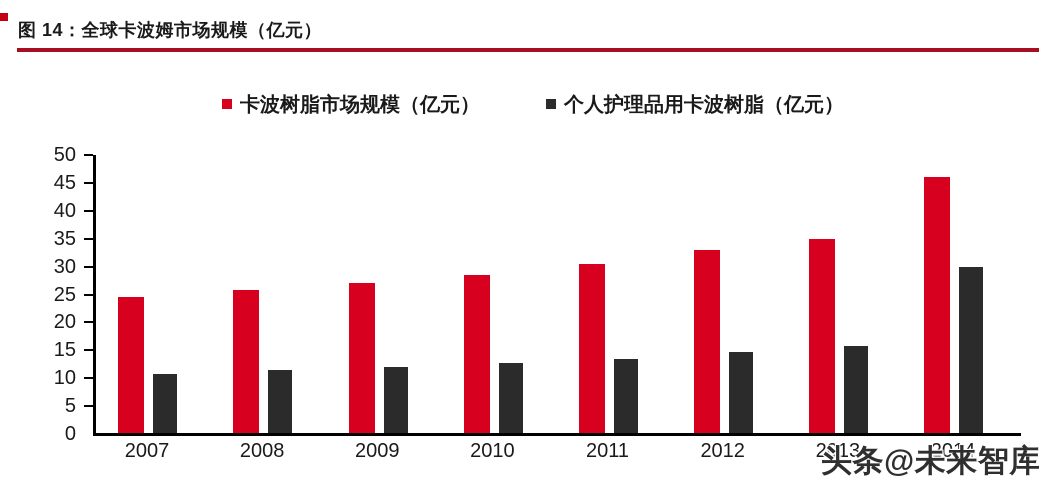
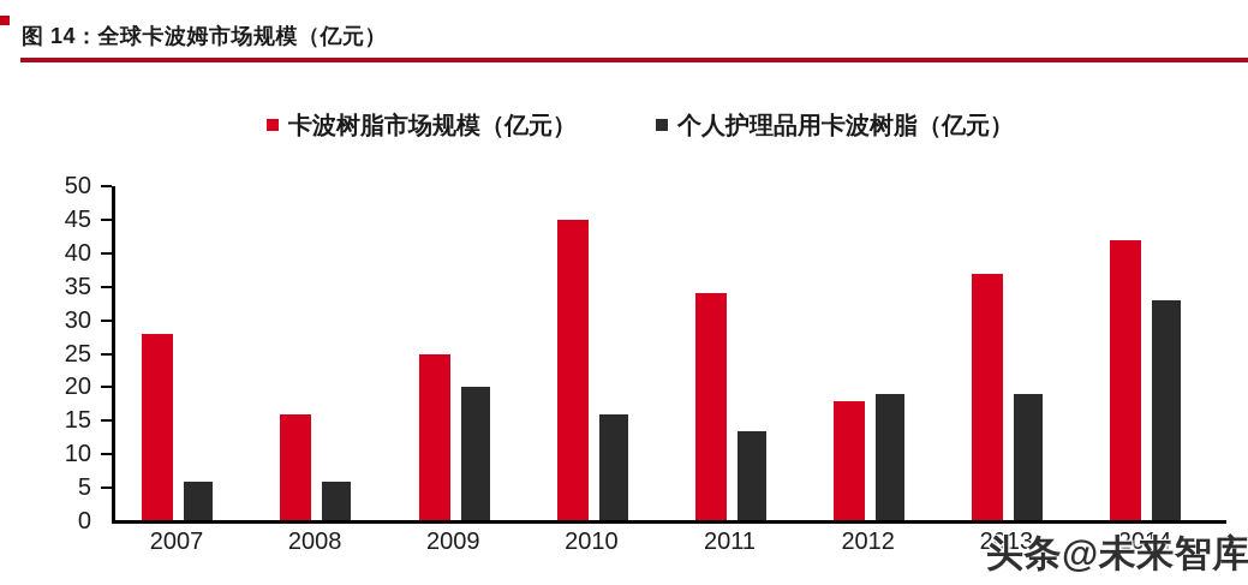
卡波树脂市场规模（亿元）/2007: 24 -> 28
个人护理品用卡波树脂（亿元）/2007: 11 -> 6
卡波树脂市场规模（亿元）/2008: 26 -> 16
个人护理品用卡波树脂（亿元）/2008: 11 -> 6
卡波树脂市场规模（亿元）/2009: 27 -> 25
个人护理品用卡波树脂（亿元）/2009: 12 -> 20
卡波树脂市场规模（亿元）/2010: 28 -> 45
个人护理品用卡波树脂（亿元）/2010: 13 -> 16
卡波树脂市场规模（亿元）/2011: 30 -> 34
卡波树脂市场规模（亿元）/2012: 33 -> 18
个人护理品用卡波树脂（亿元）/2012: 15 -> 19
卡波树脂市场规模（亿元）/2013: 35 -> 37
个人护理品用卡波树脂（亿元）/2013: 16 -> 19
卡波树脂市场规模（亿元）/2014: 46 -> 42
个人护理品用卡波树脂（亿元）/2014: 30 -> 33
